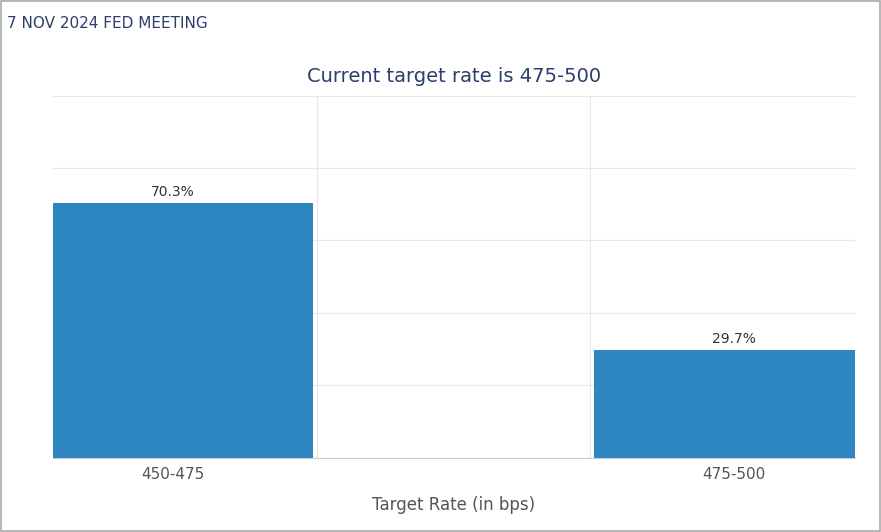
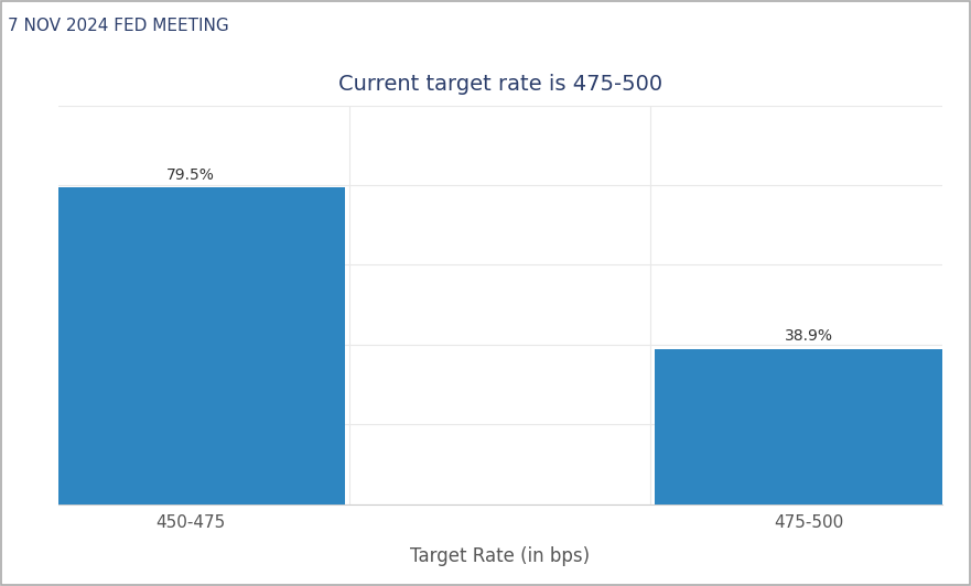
450-475: 70.3% -> 79.5%
475-500: 29.7% -> 38.9%
